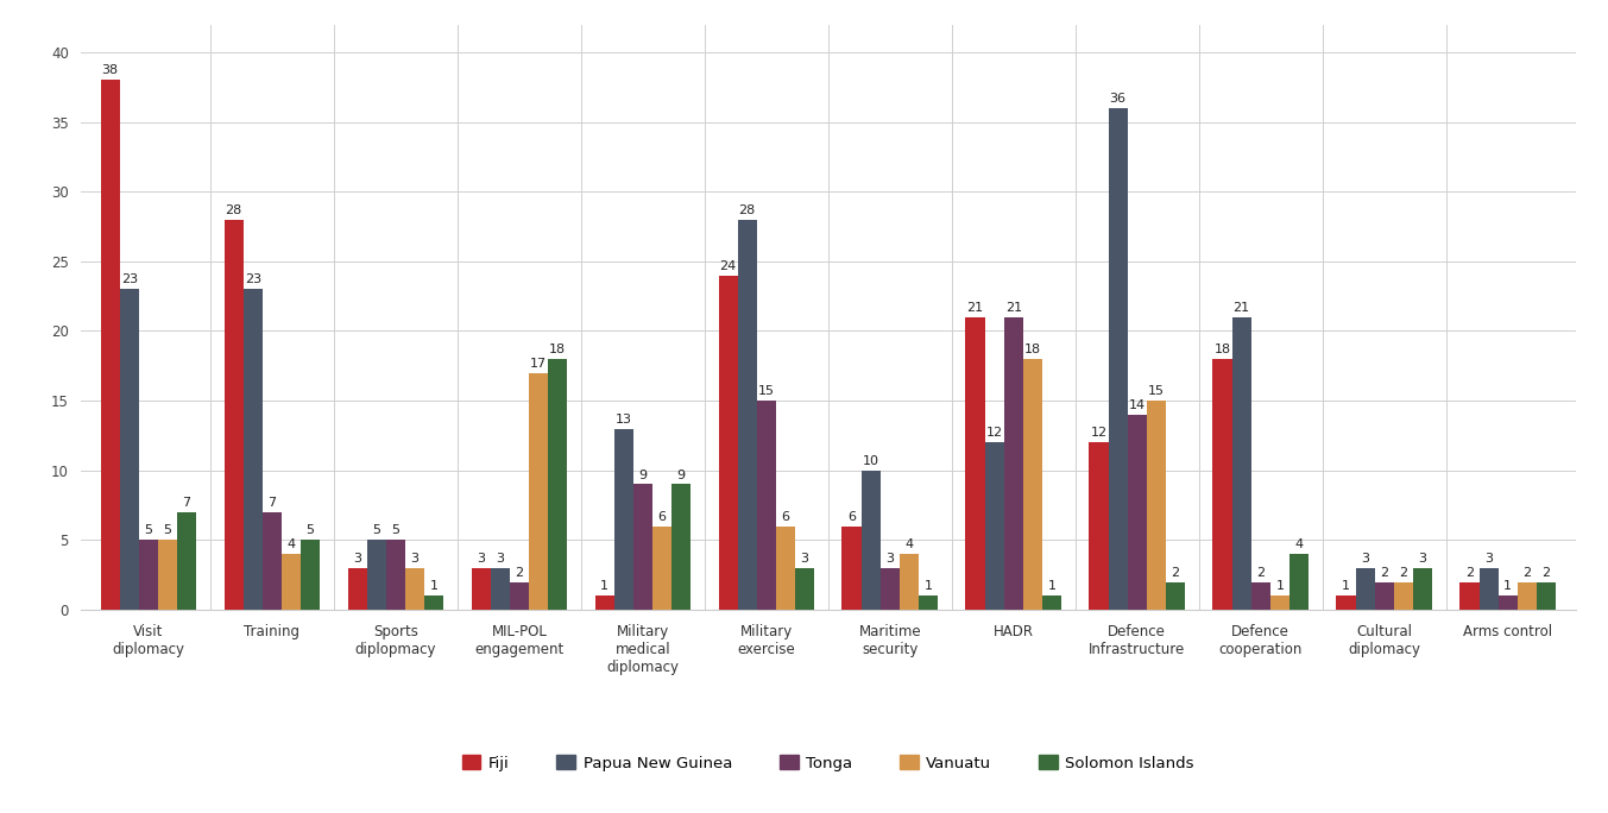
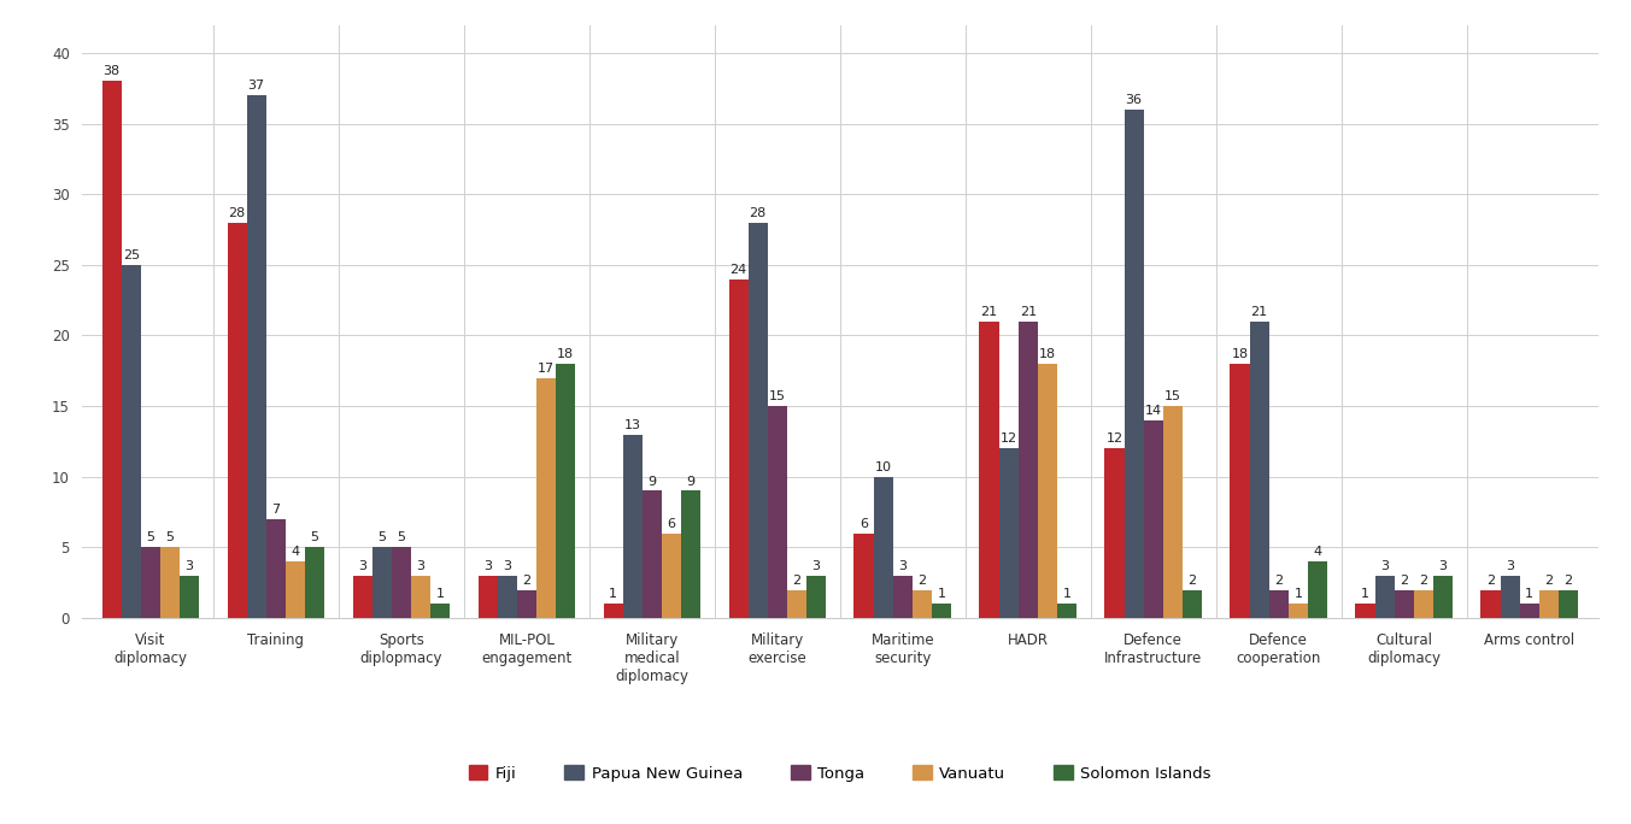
Papua New Guinea/Visit diplomacy: 23 -> 25
Solomon Islands/Visit diplomacy: 7 -> 3
Papua New Guinea/Training: 23 -> 37
Vanuatu/Military exercise: 6 -> 2
Vanuatu/Maritime security: 4 -> 2
